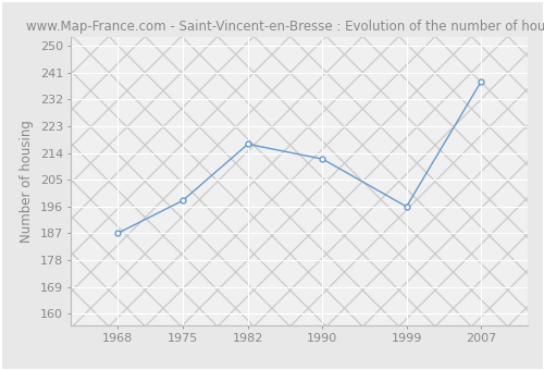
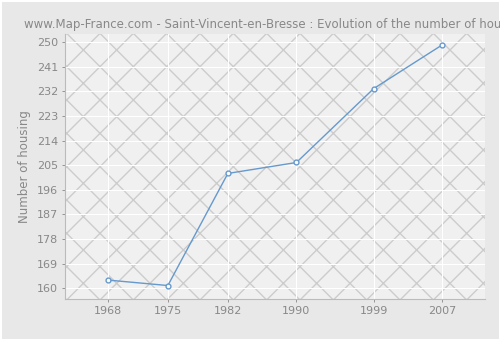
1968: 187 -> 163
1975: 198 -> 161
1982: 217 -> 202
1990: 212 -> 206
1999: 196 -> 233
2007: 238 -> 249
